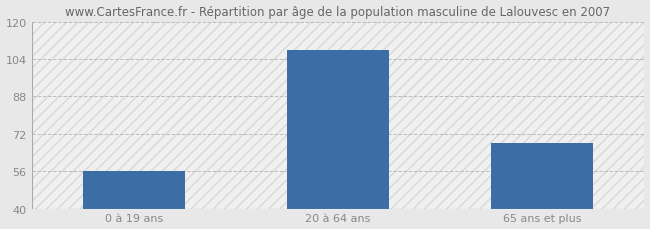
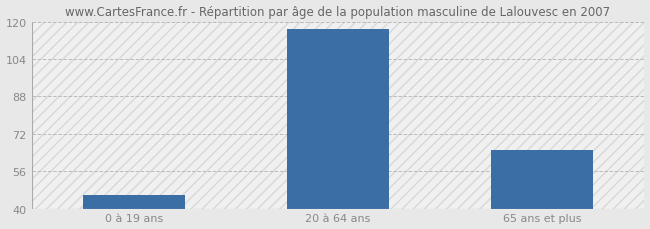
0 à 19 ans: 56 -> 46
20 à 64 ans: 108 -> 117
65 ans et plus: 68 -> 65
